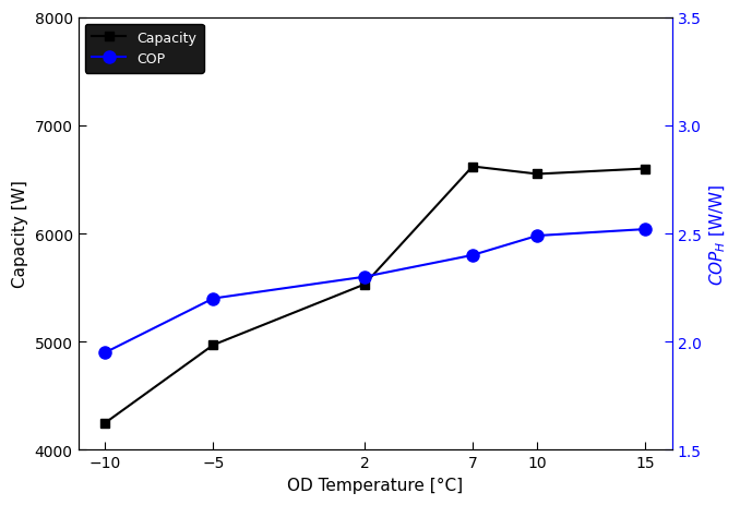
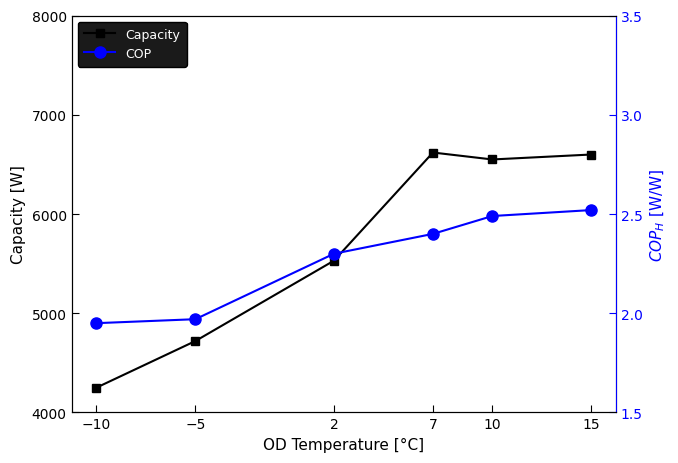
Capacity/−5: 4970 -> 4720
COP/−5: 2.20 -> 1.97
